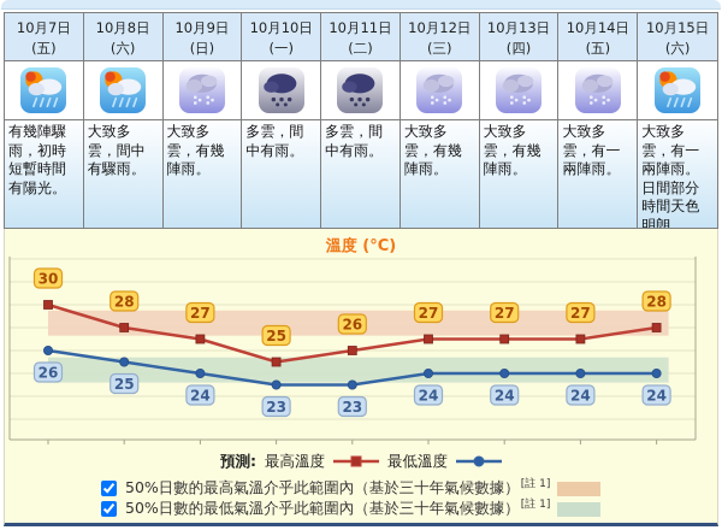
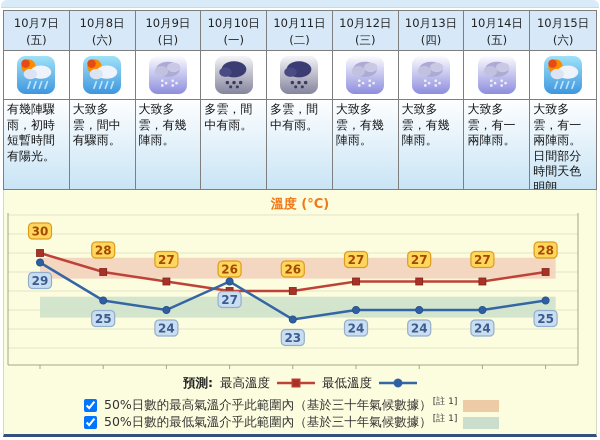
最低溫度/10月7日: 26 -> 29
最高溫度/10月10日: 25 -> 26
最低溫度/10月10日: 23 -> 27
最低溫度/10月15日: 24 -> 25
